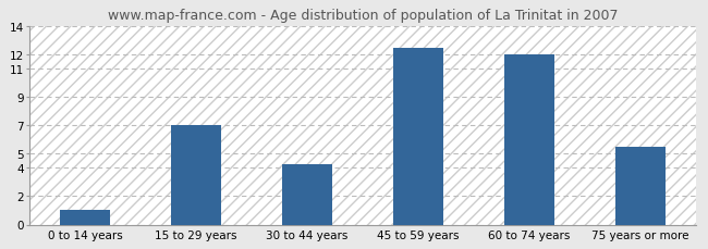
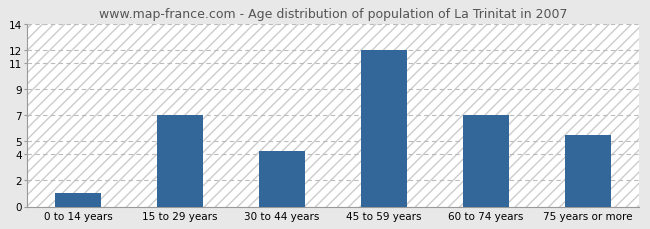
45 to 59 years: 12.5 -> 12.0
60 to 74 years: 12.0 -> 7.0
